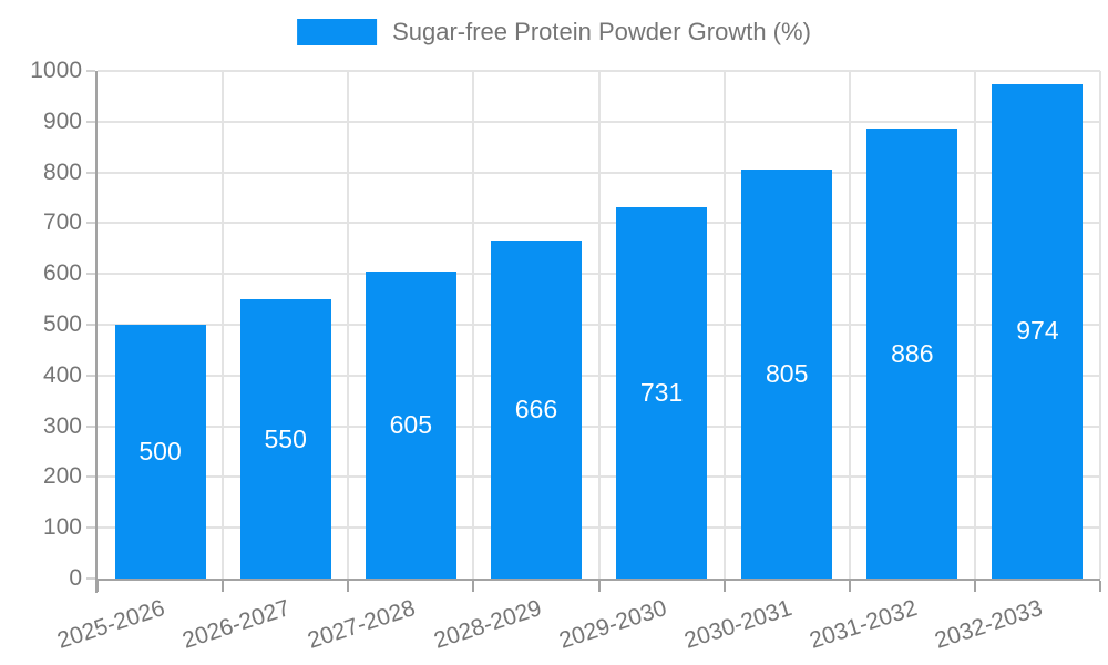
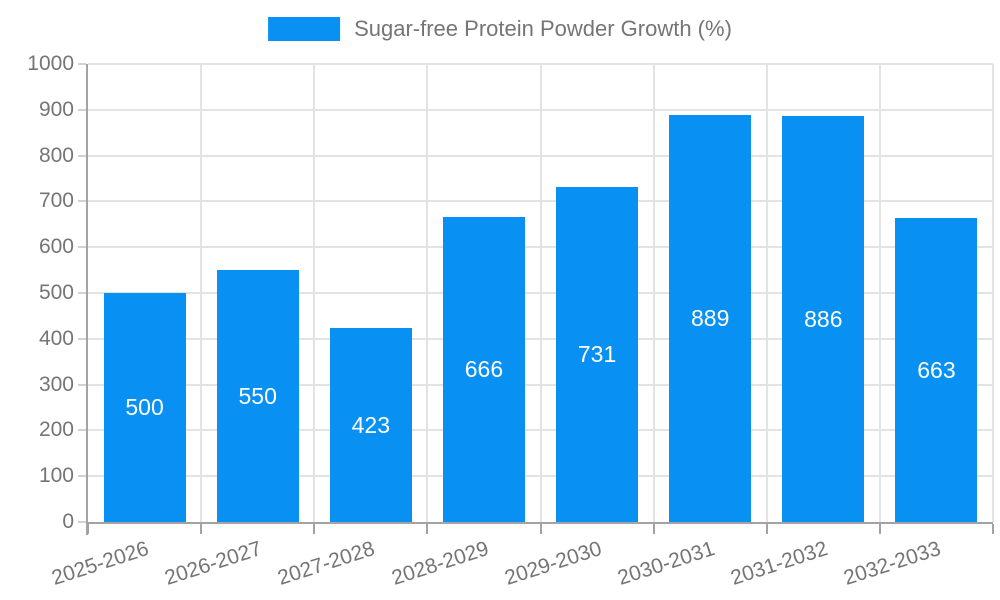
2027-2028: 605 -> 423
2030-2031: 805 -> 889
2032-2033: 974 -> 663
